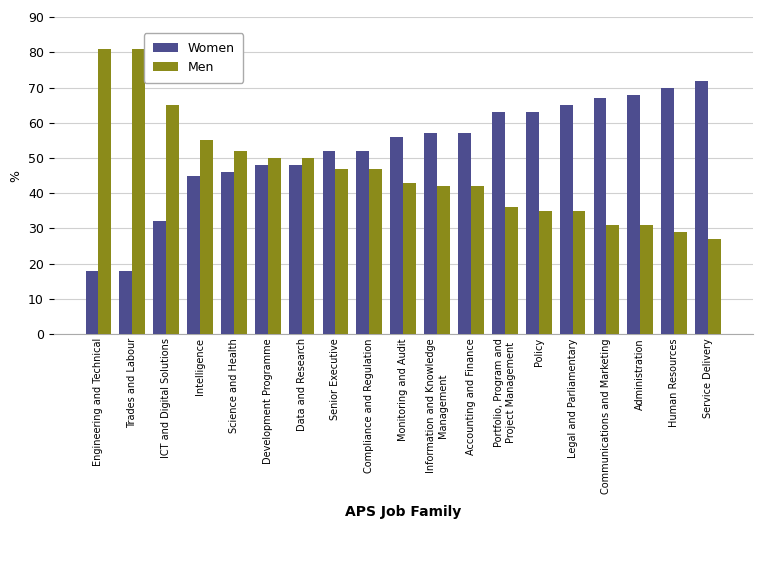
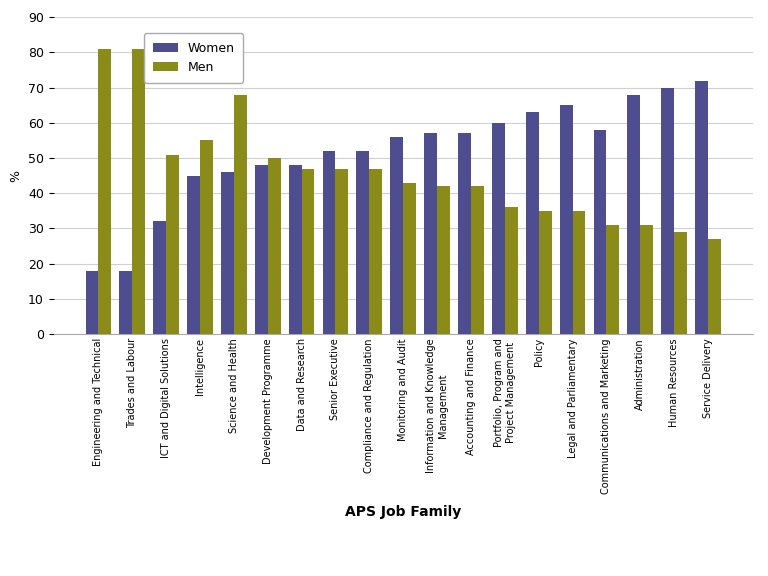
Men/ICT and Digital Solutions: 65 -> 51
Men/Science and Health: 52 -> 68
Men/Data and Research: 50 -> 47
Women/Portfolio, Program and Project Management: 63 -> 60
Women/Communications and Marketing: 67 -> 58
